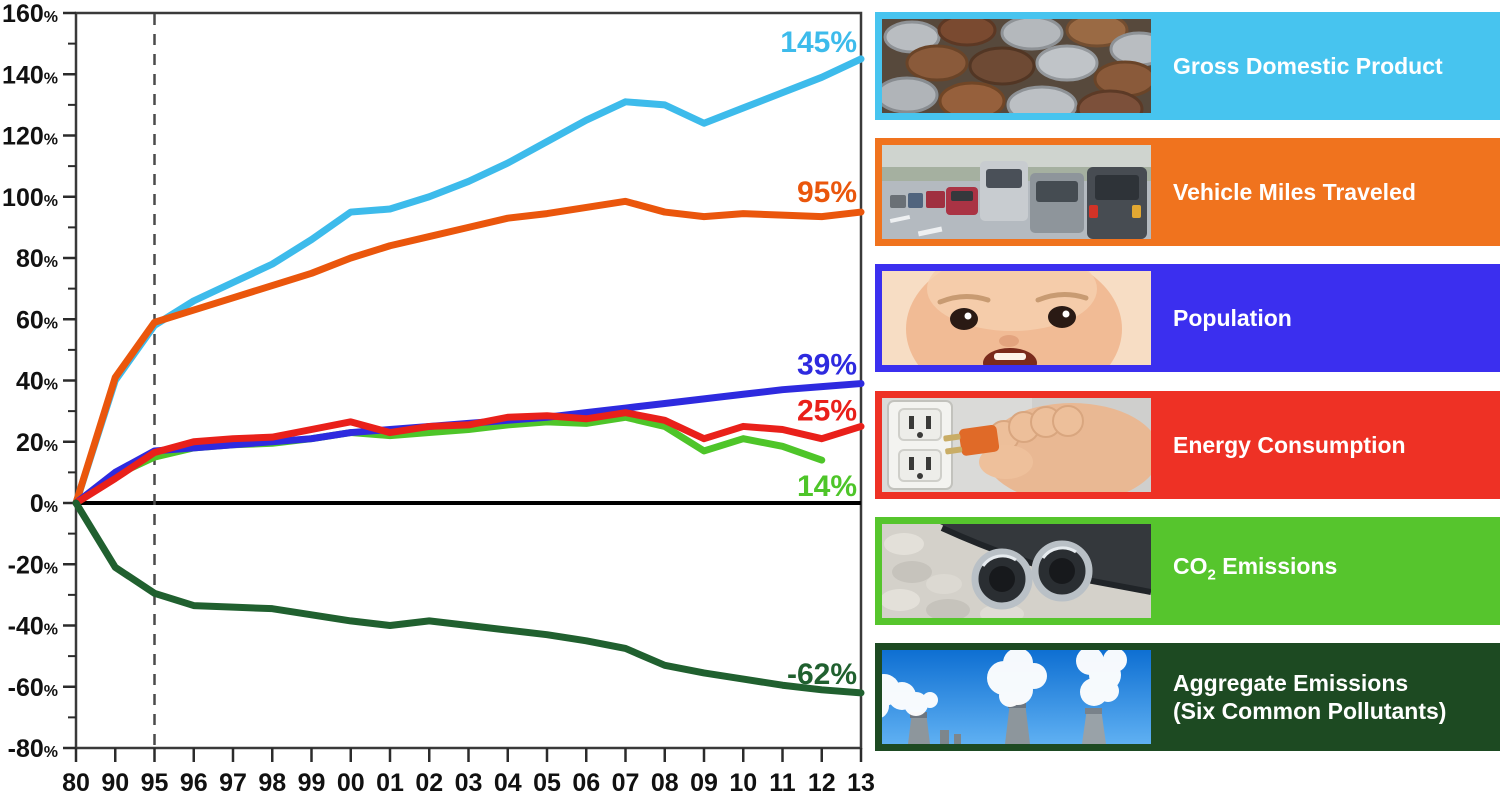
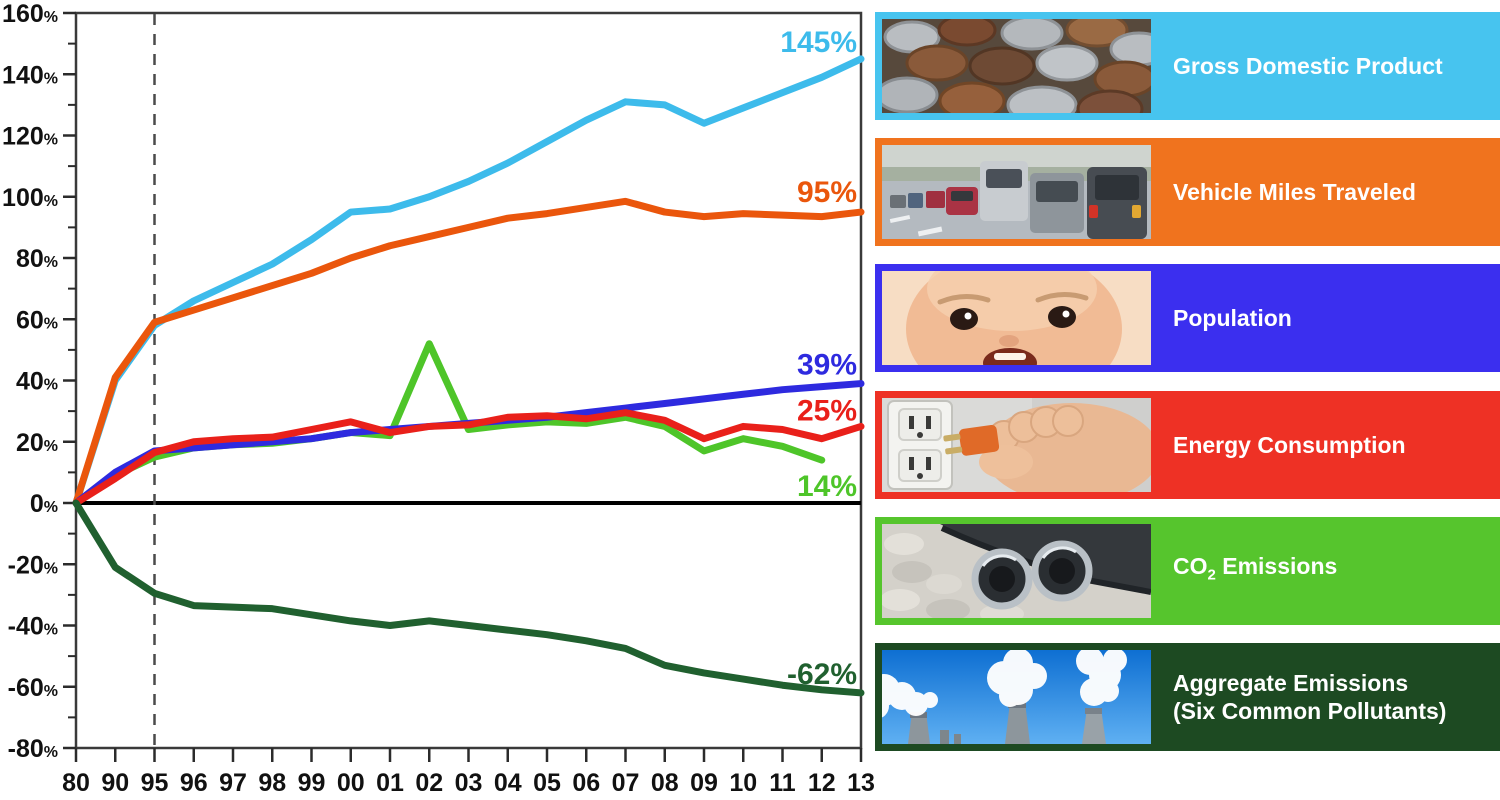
CO2 Emissions/02: 23 -> 52
